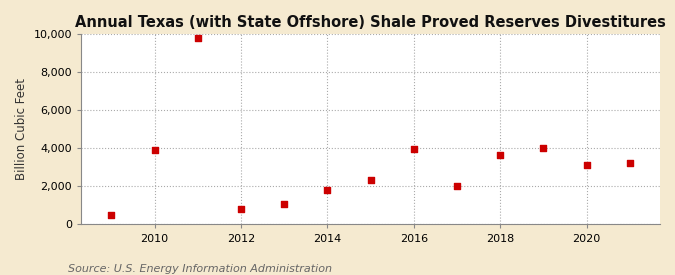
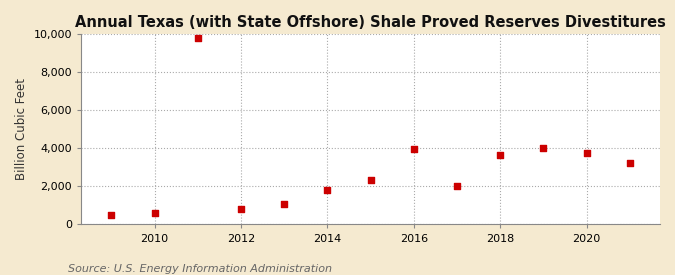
2010: 3,900 -> 600
2020: 3,100 -> 3,800
